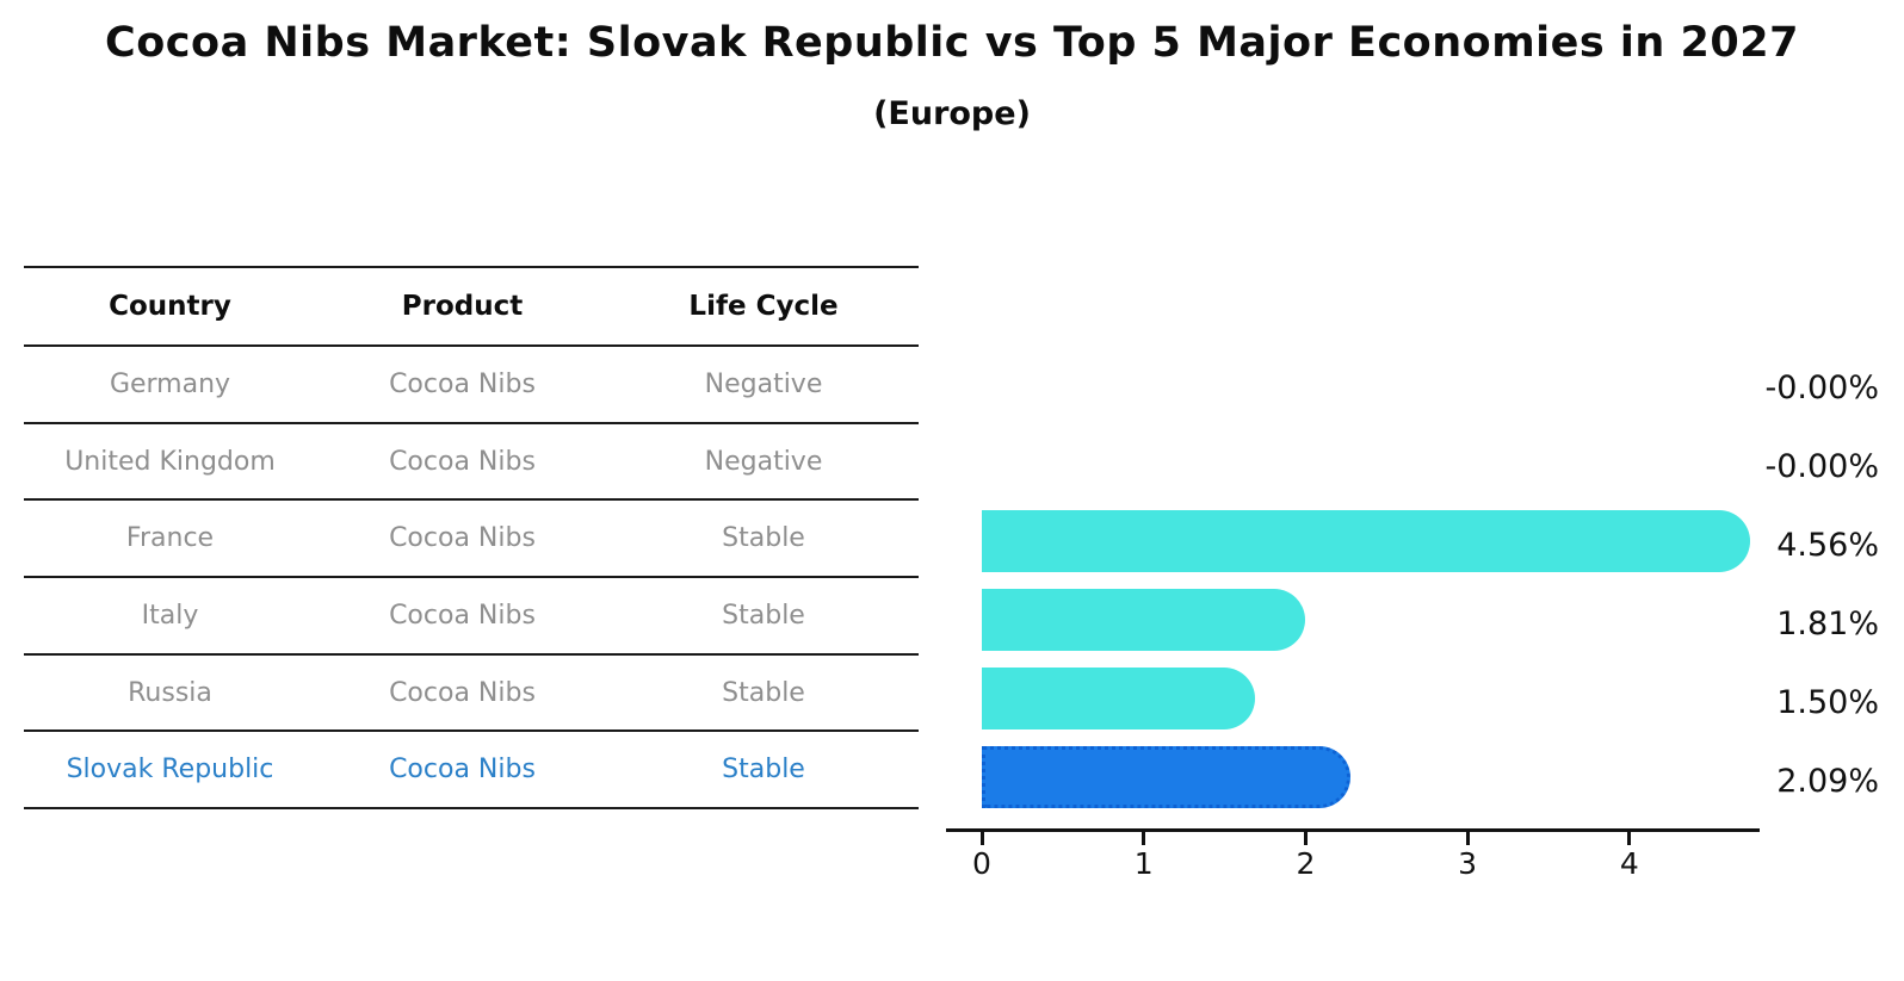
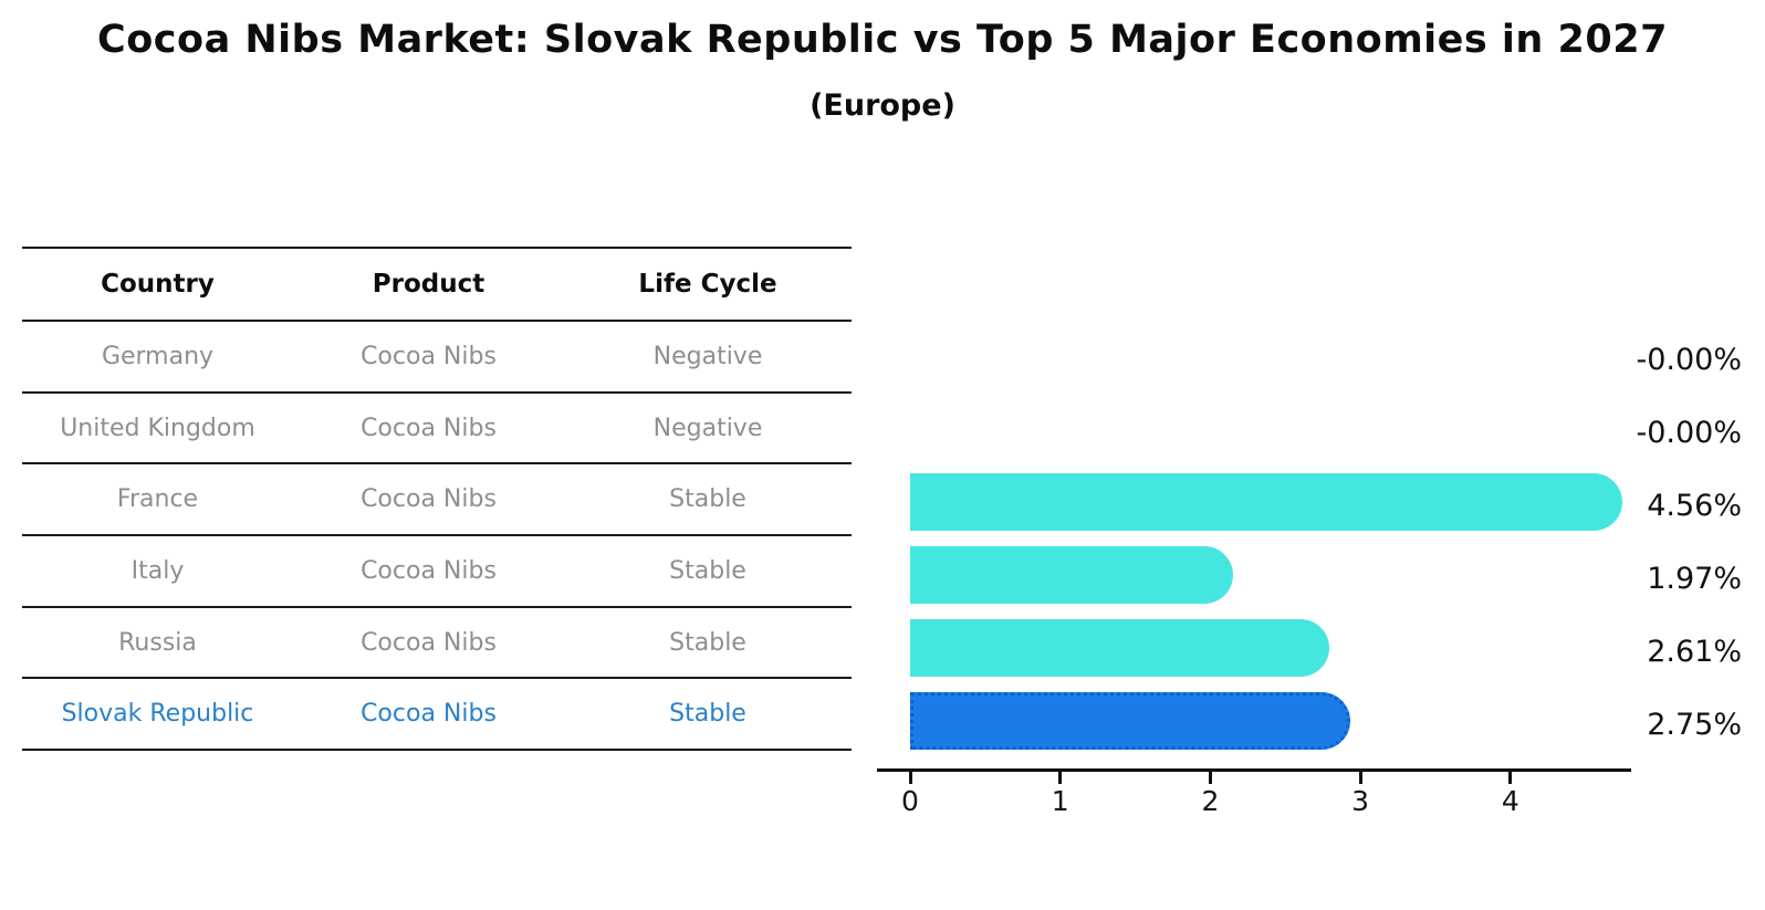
Italy: 1.81% -> 1.97%
Russia: 1.50% -> 2.61%
Slovak Republic: 2.09% -> 2.75%
